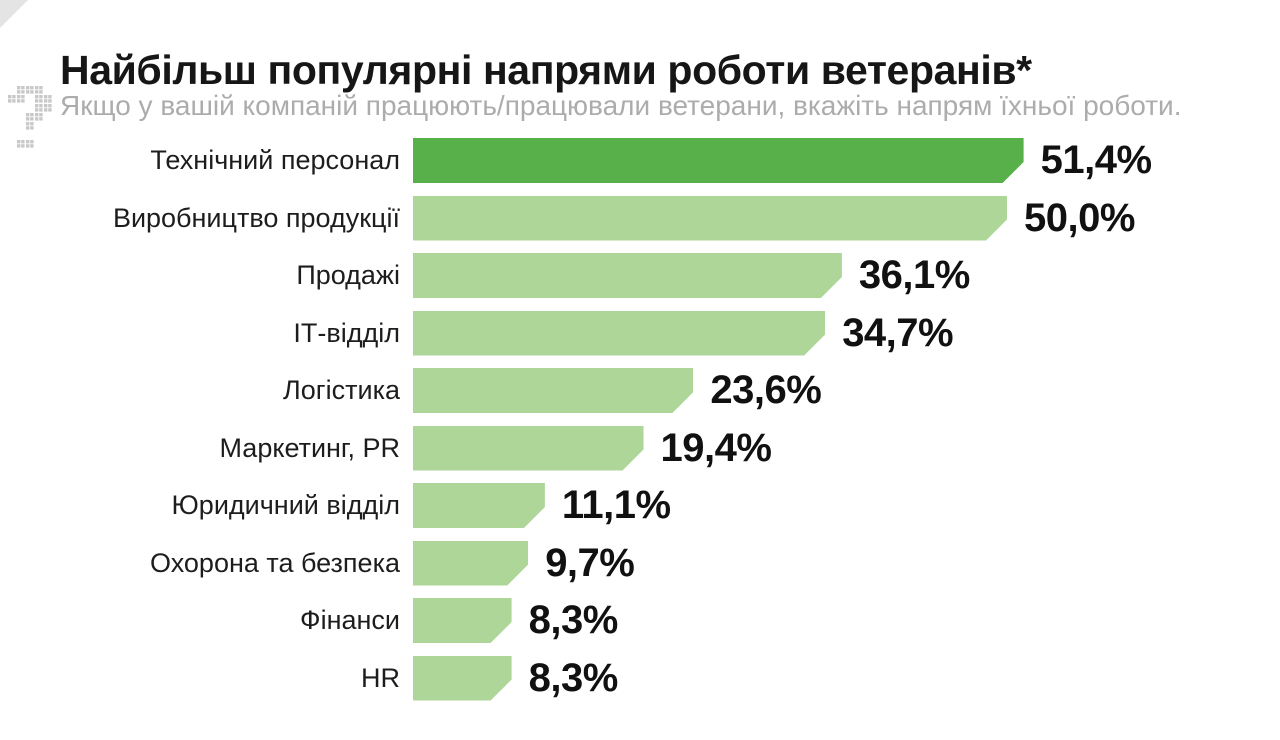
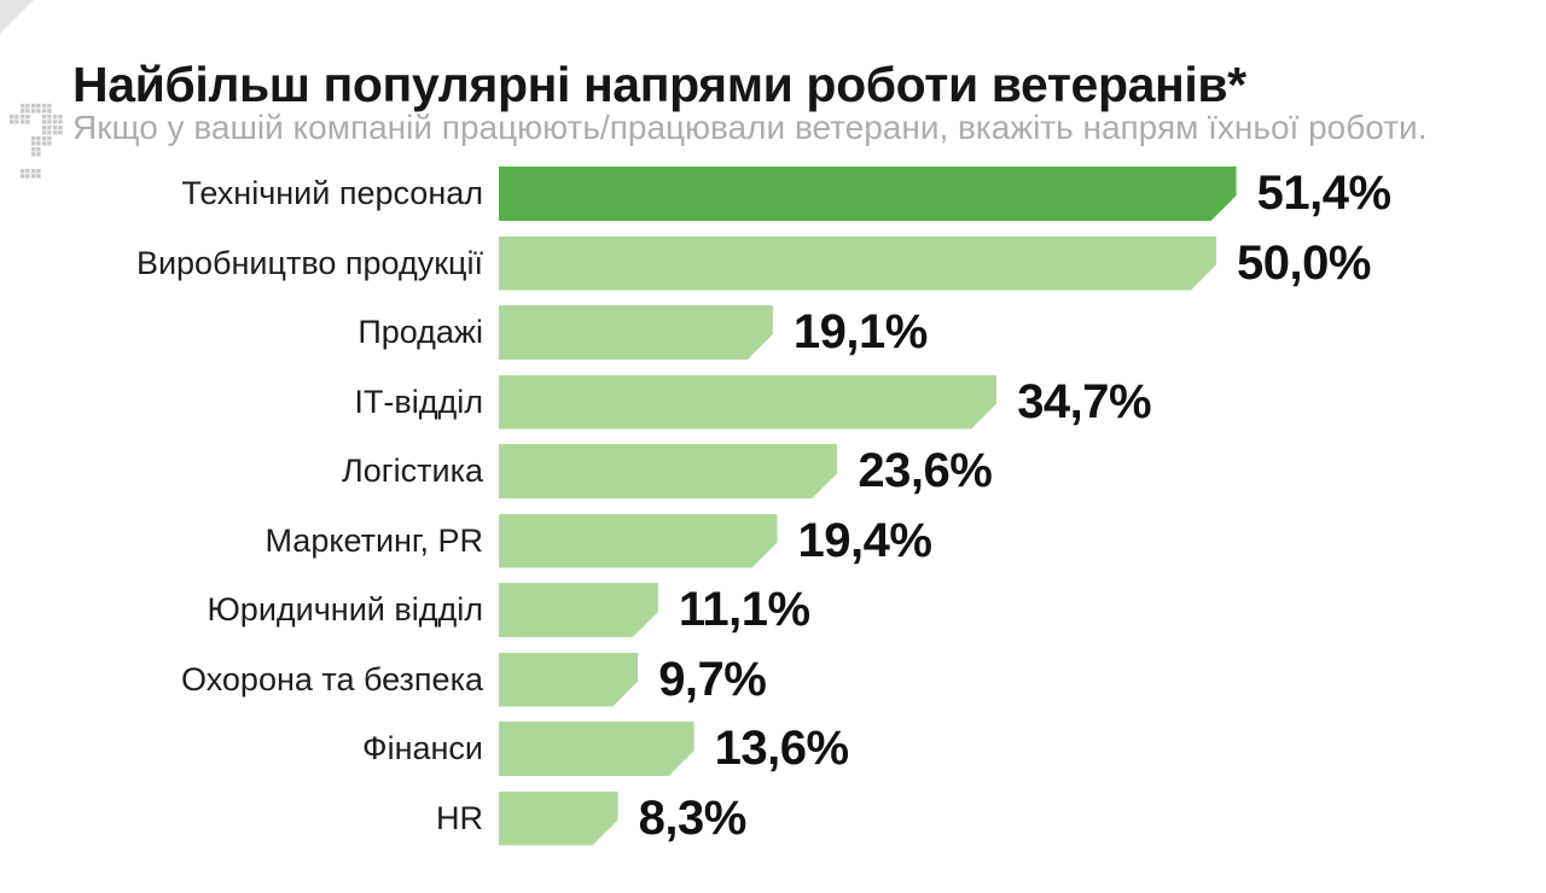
Продажі: 36,1% -> 19,1%
Фінанси: 8,3% -> 13,6%
